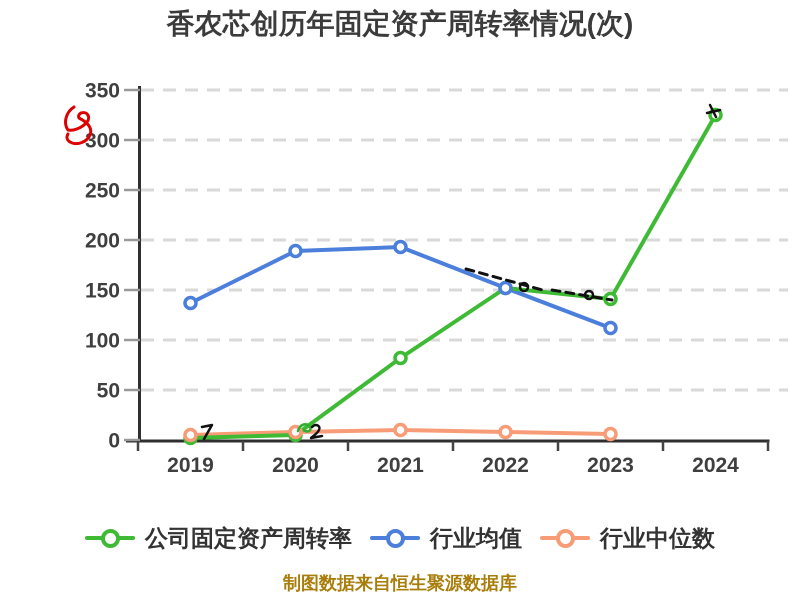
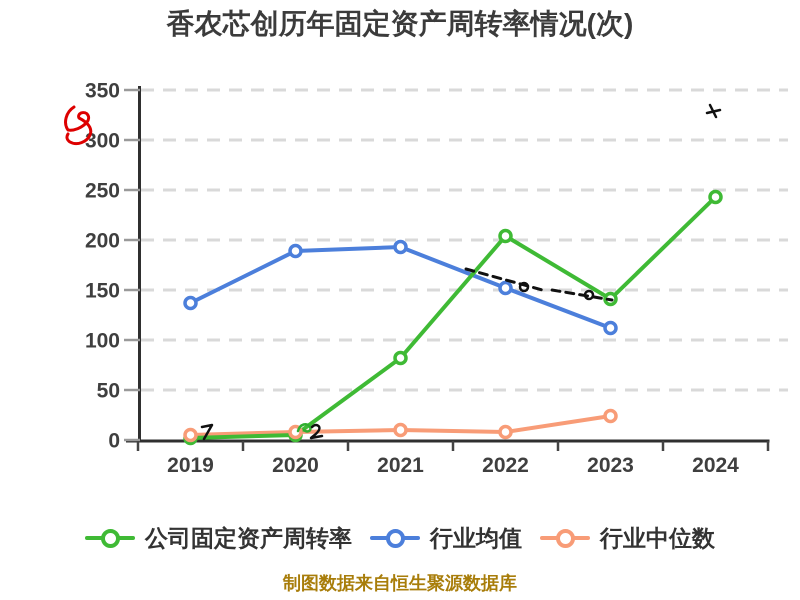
公司固定资产周转率/2022: 152 -> 204
行业中位数/2023: 6 -> 24
公司固定资产周转率/2024: 325 -> 243
